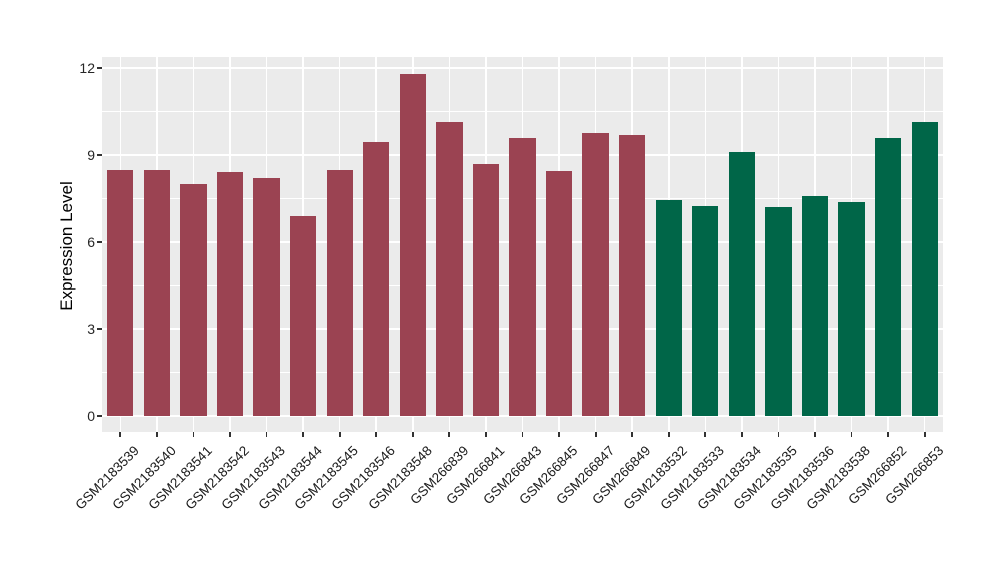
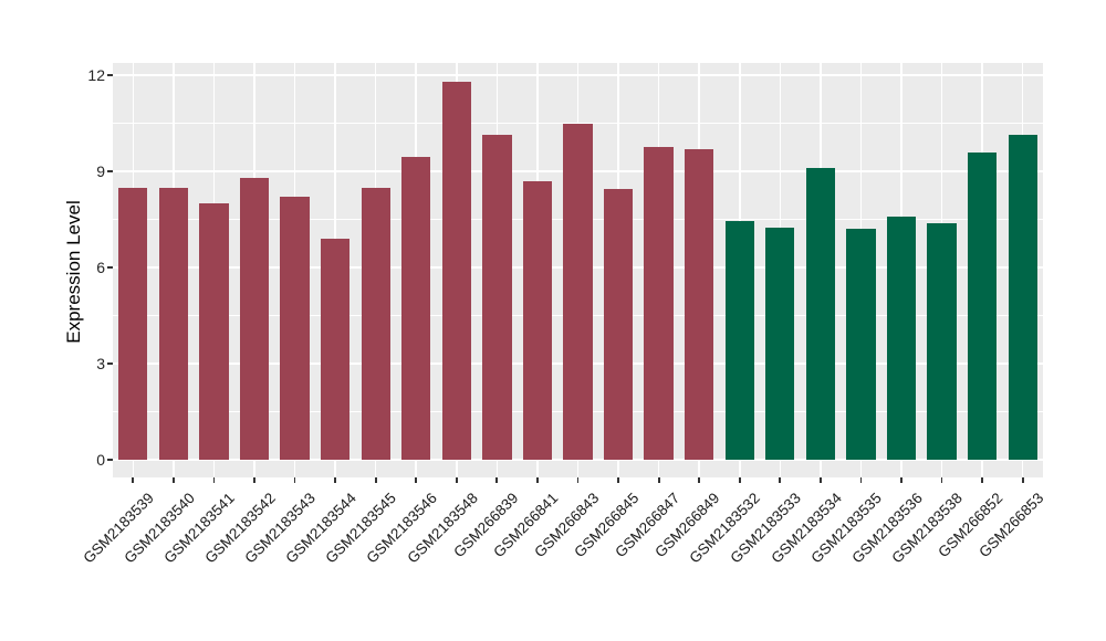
GSM2183542: 8.4 -> 8.8
GSM266843: 9.6 -> 10.5
